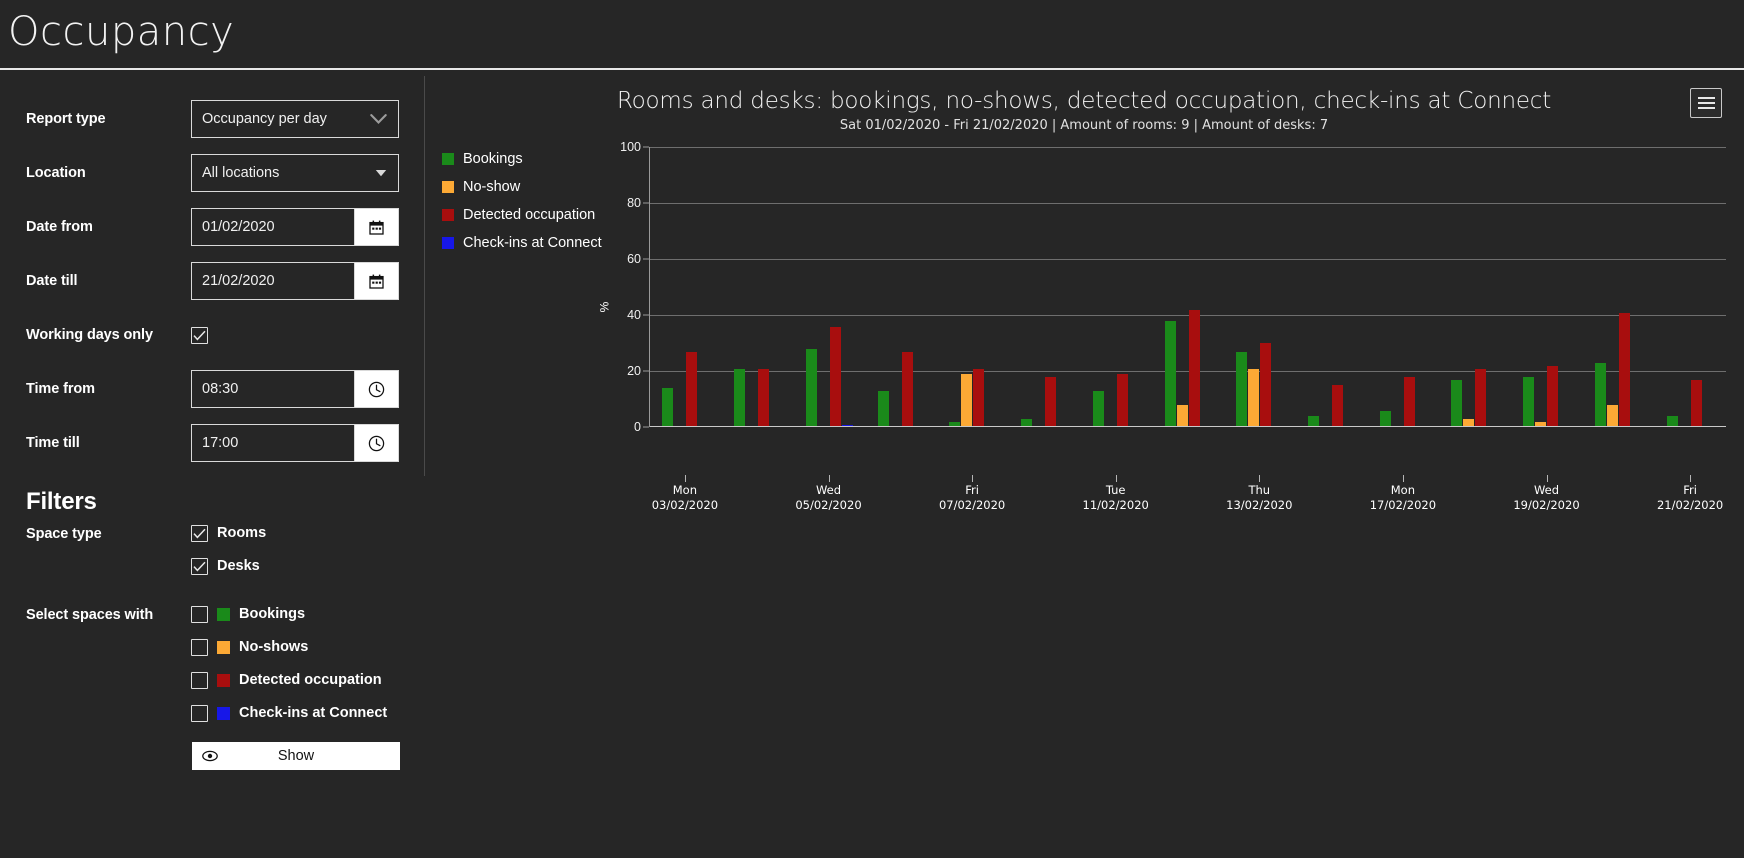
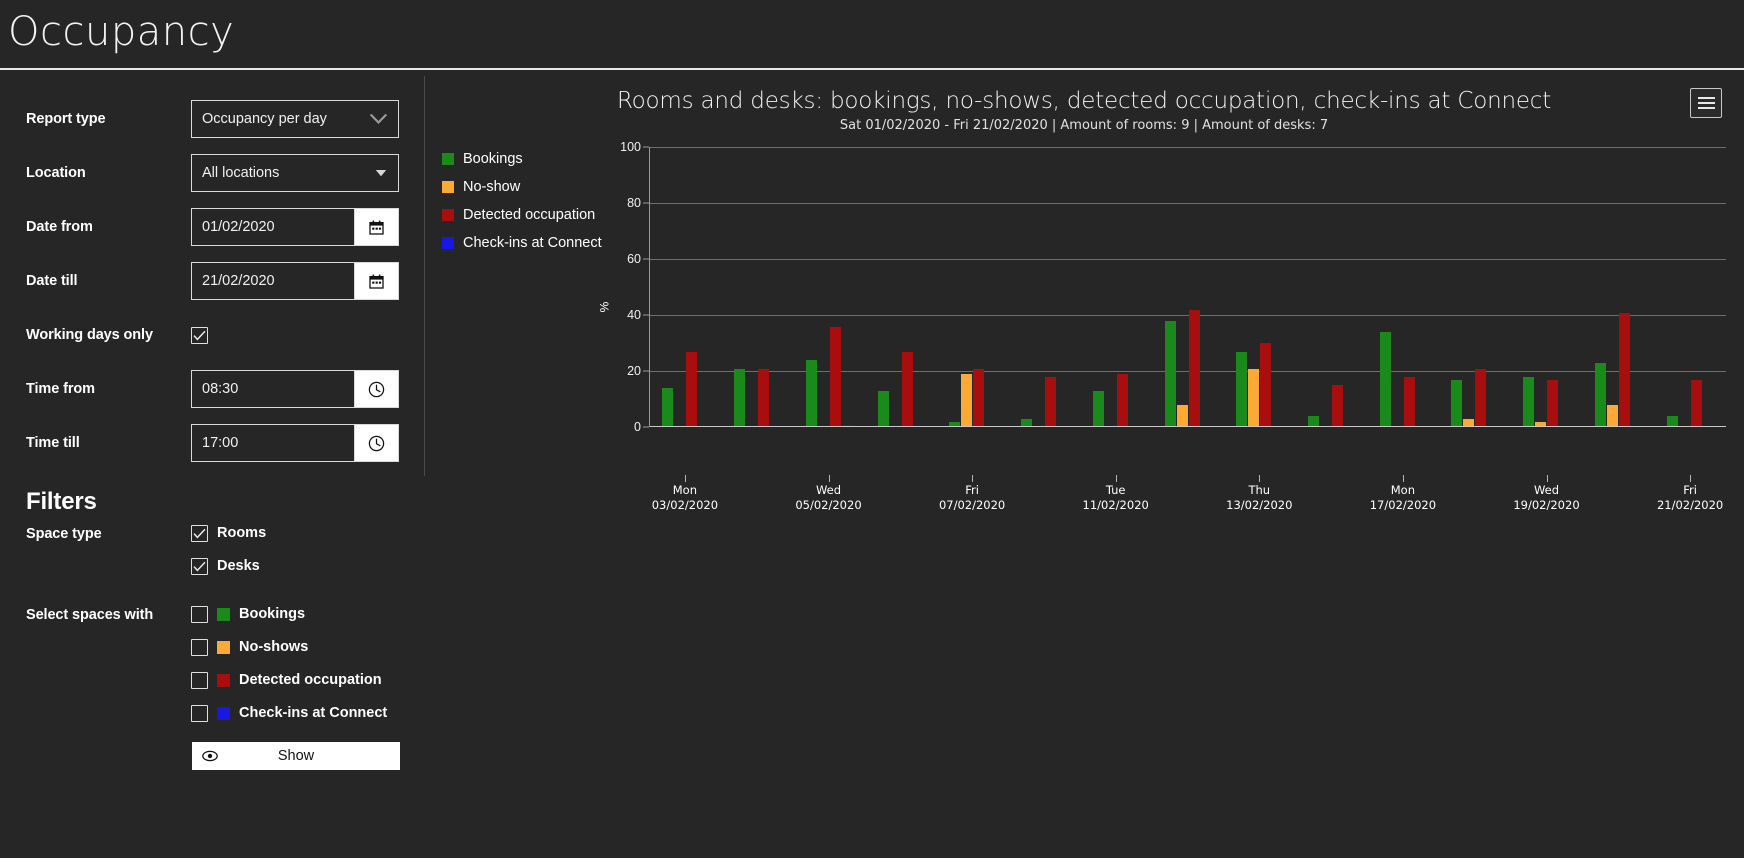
Bookings/Wed 05/02/2020: 28 -> 24
Bookings/Mon 17/02/2020: 6 -> 34
Detected occupation/Wed 19/02/2020: 22 -> 17
